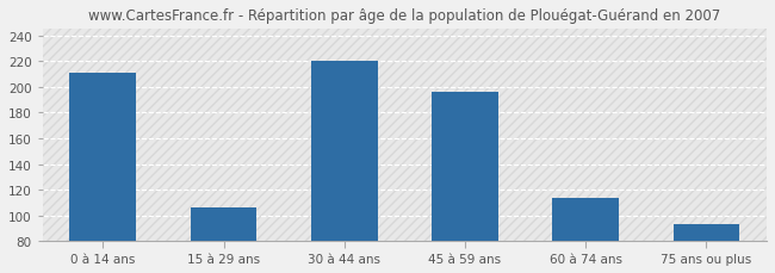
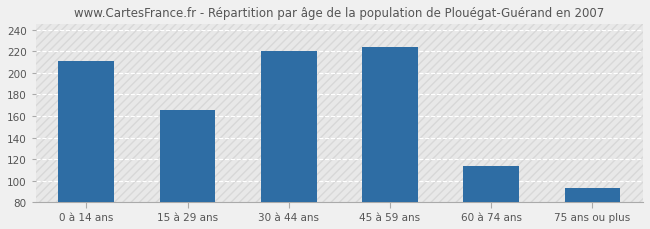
15 à 29 ans: 106 -> 166
45 à 59 ans: 196 -> 224
